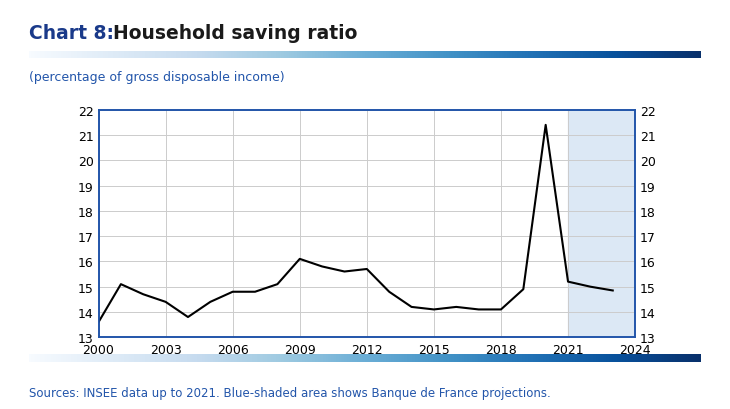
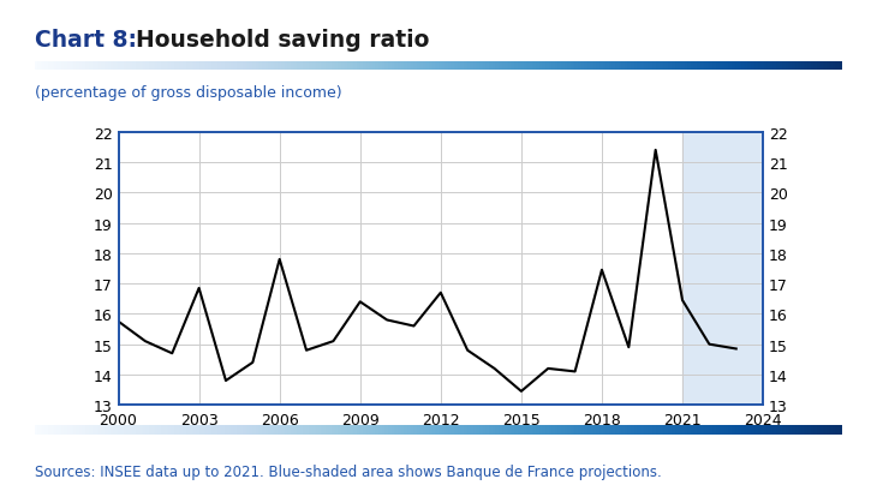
2000: 13.60 -> 15.75
2003: 14.40 -> 16.85
2006: 14.80 -> 17.80
2009: 16.10 -> 16.40
2012: 15.70 -> 16.70
2015: 14.10 -> 13.45
2018: 14.10 -> 17.45
2021: 15.20 -> 16.45
